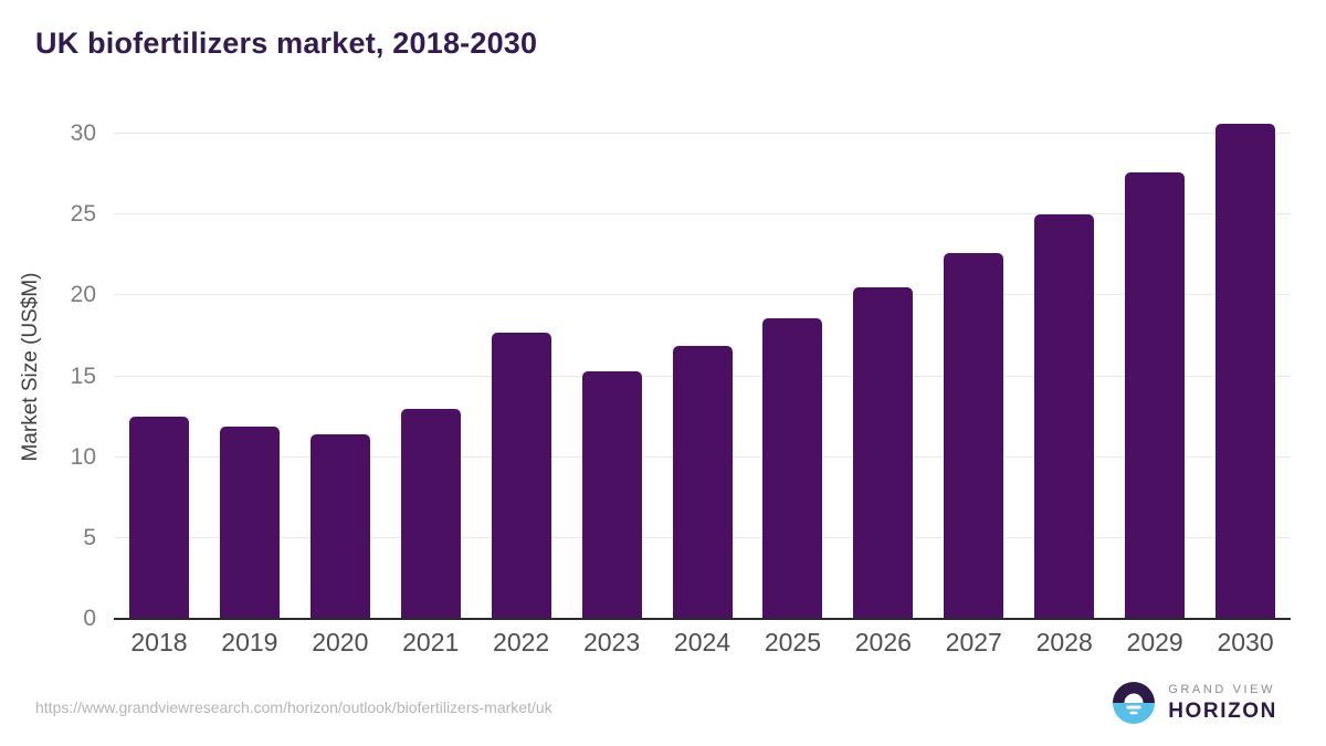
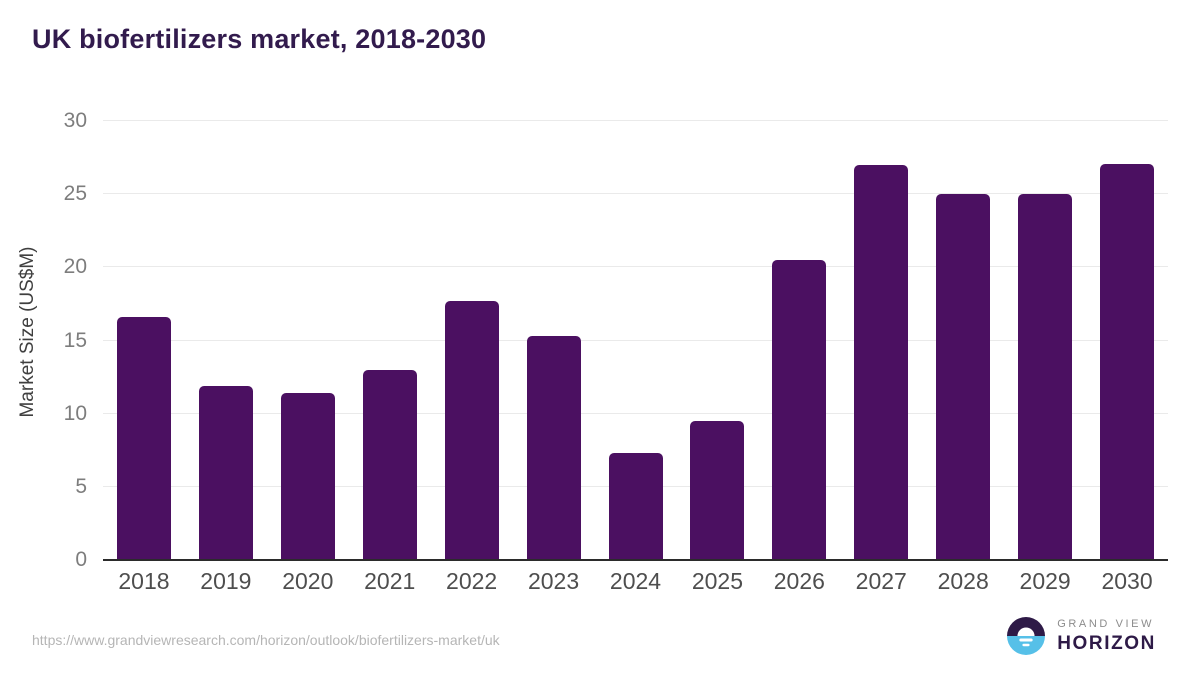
2018: 12.5 -> 16.6
2024: 16.9 -> 7.3
2025: 18.6 -> 9.5
2027: 22.6 -> 27.0
2029: 27.6 -> 25.0
2030: 30.6 -> 27.1
